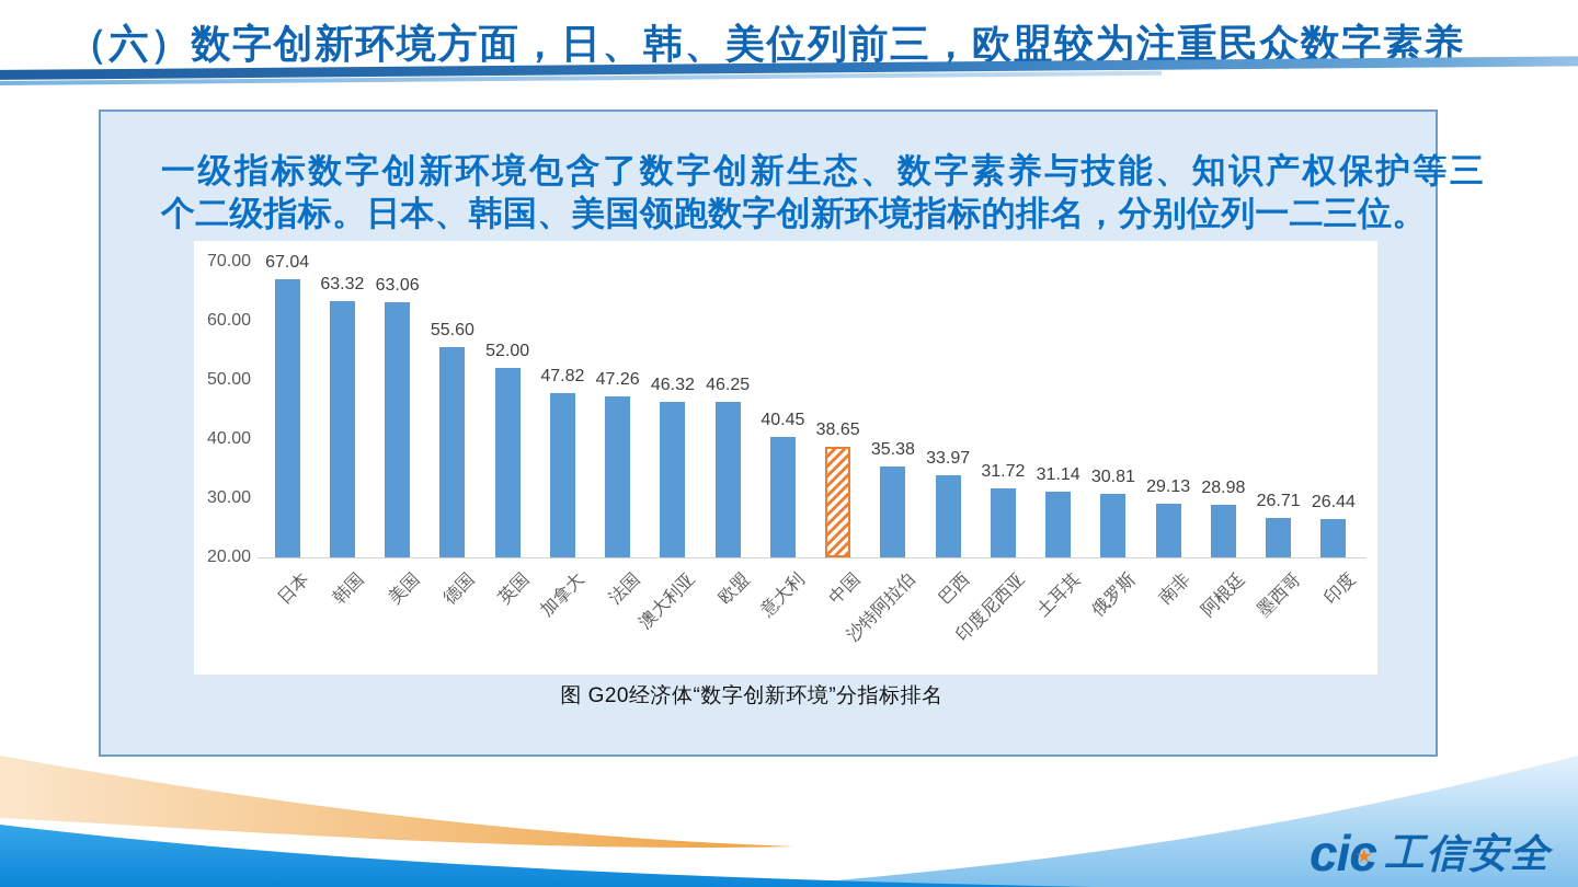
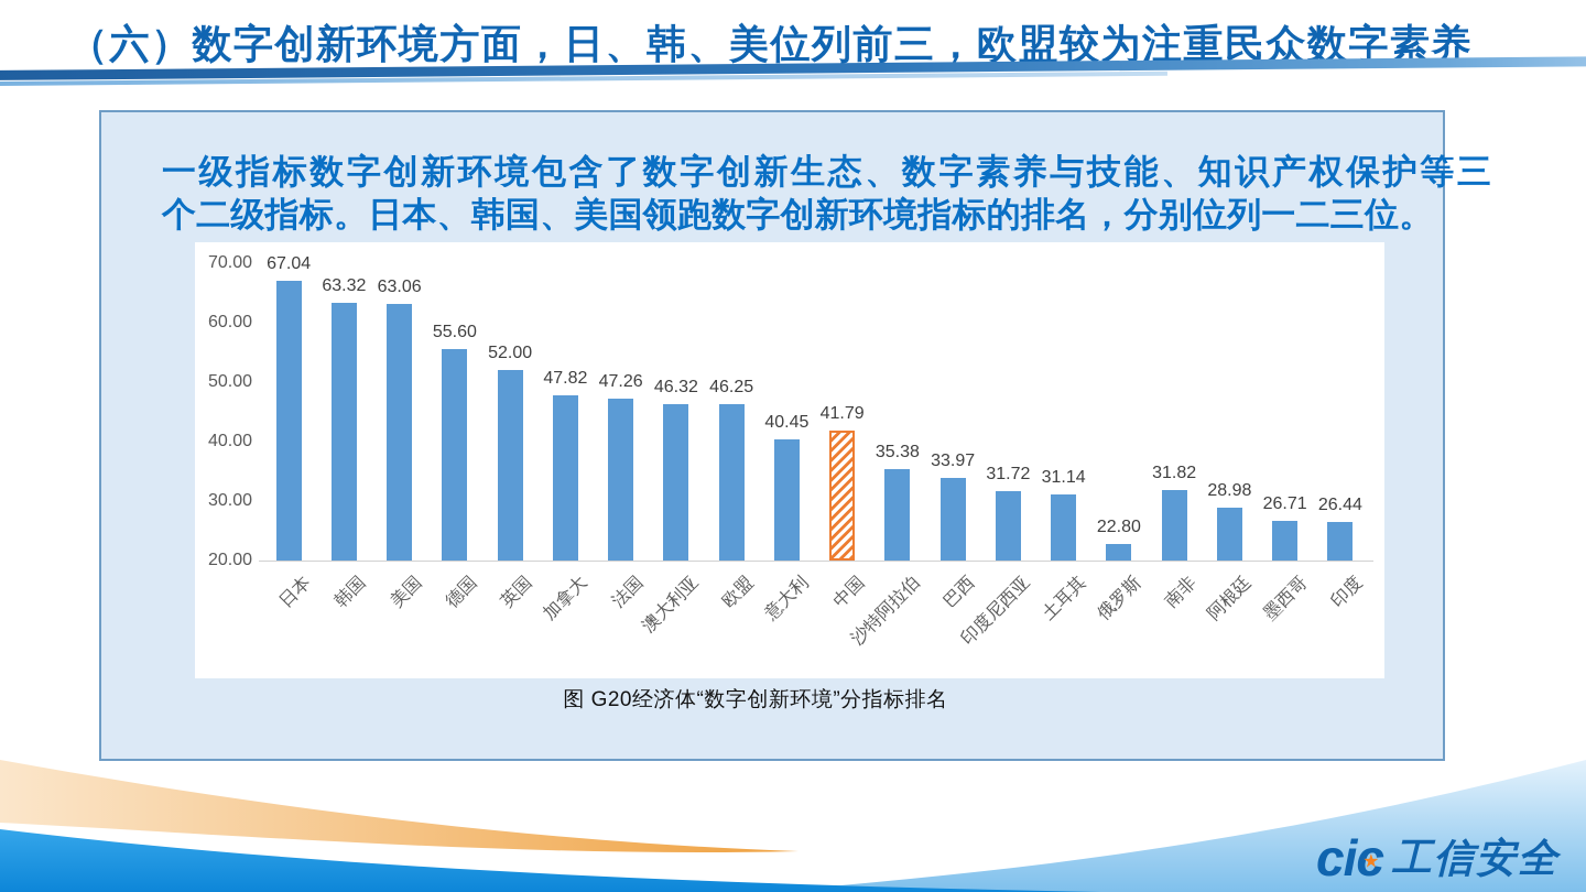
中国: 38.65 -> 41.79
俄罗斯: 30.81 -> 22.80
南非: 29.13 -> 31.82
